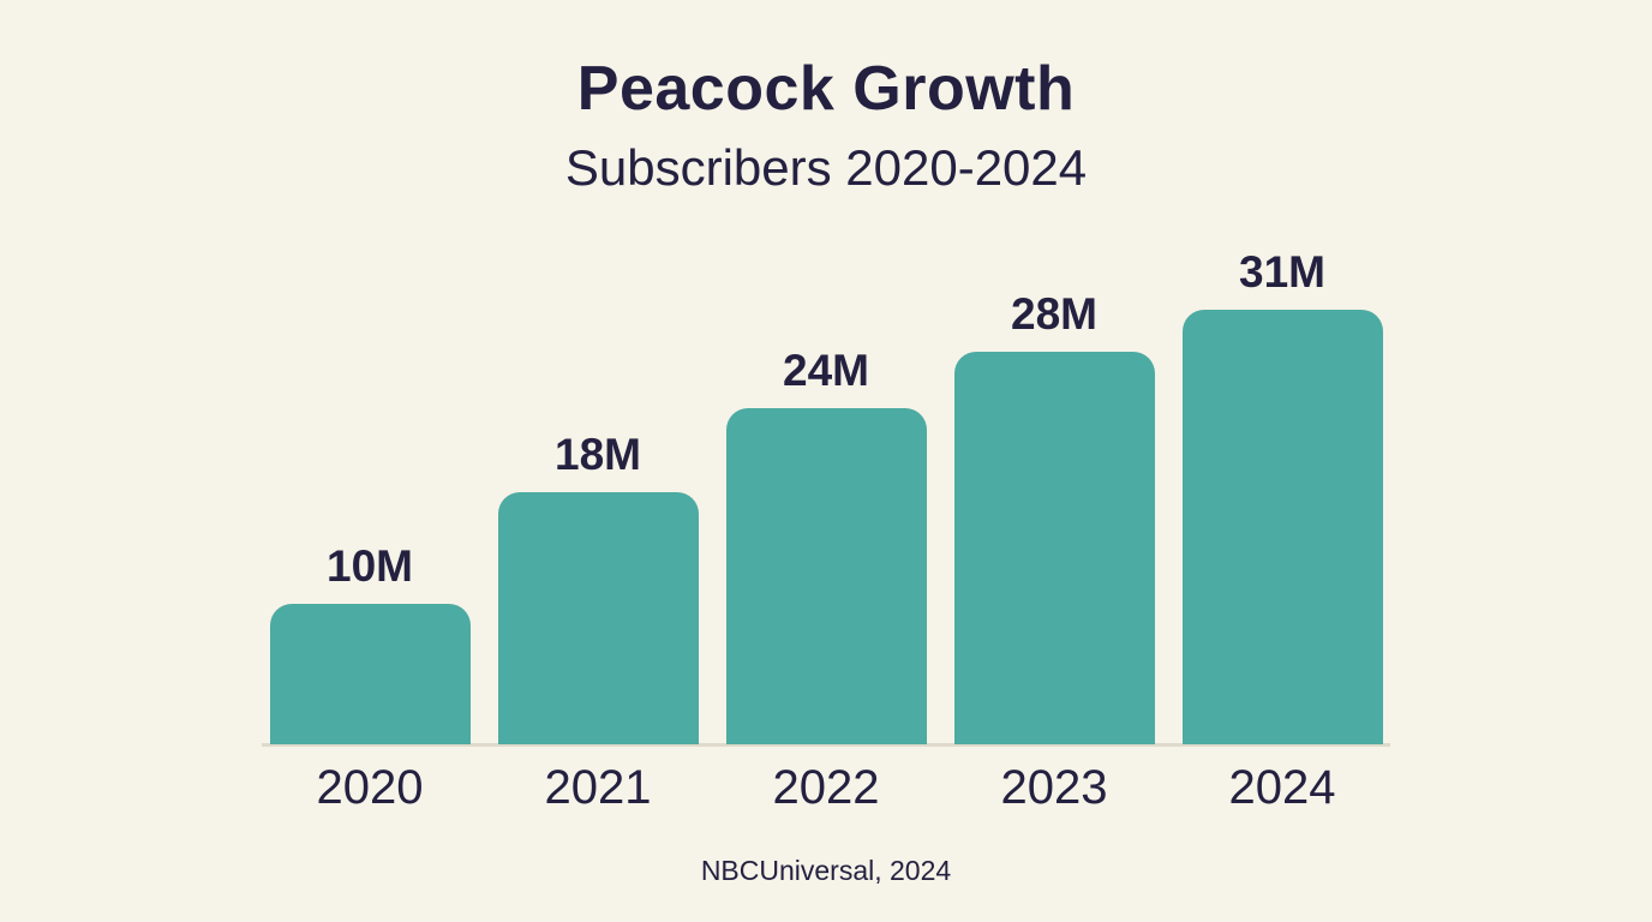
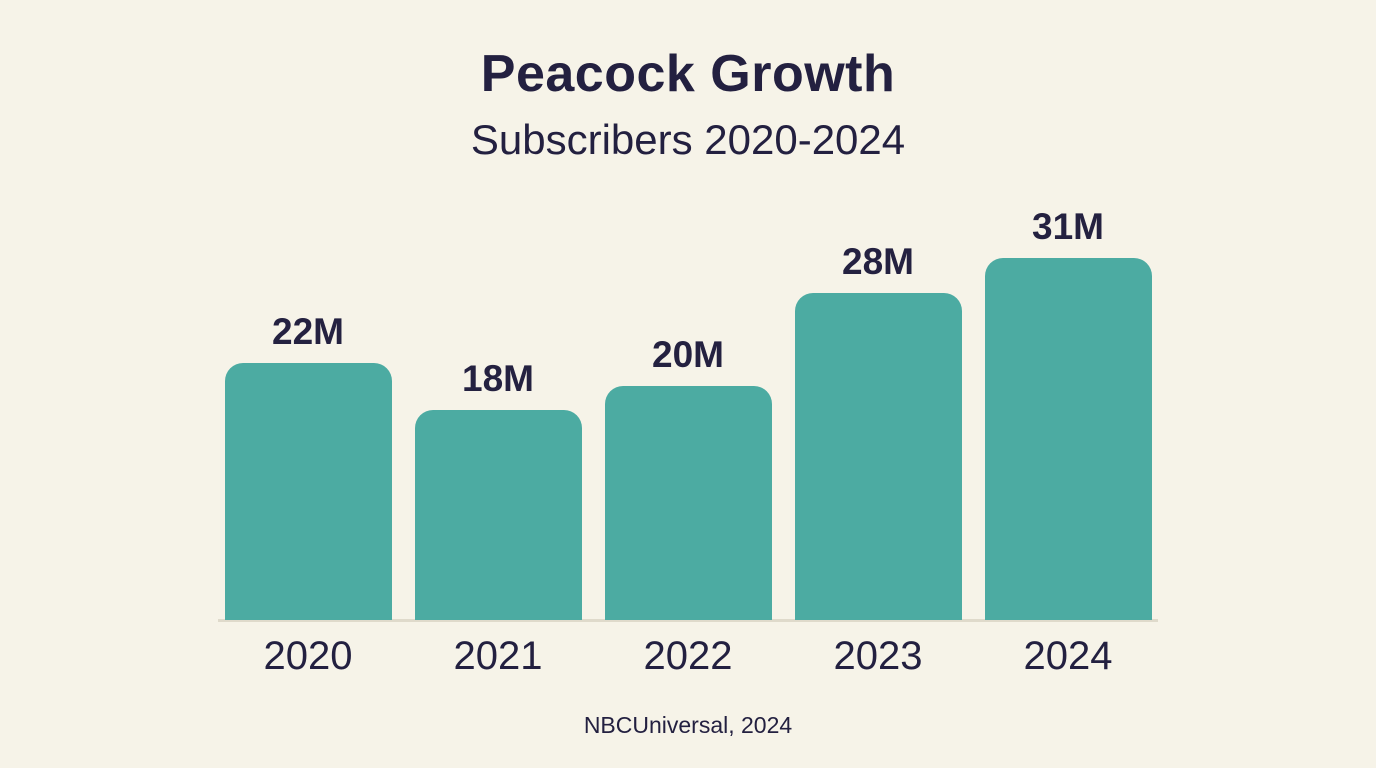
2020: 10M -> 22M
2022: 24M -> 20M
